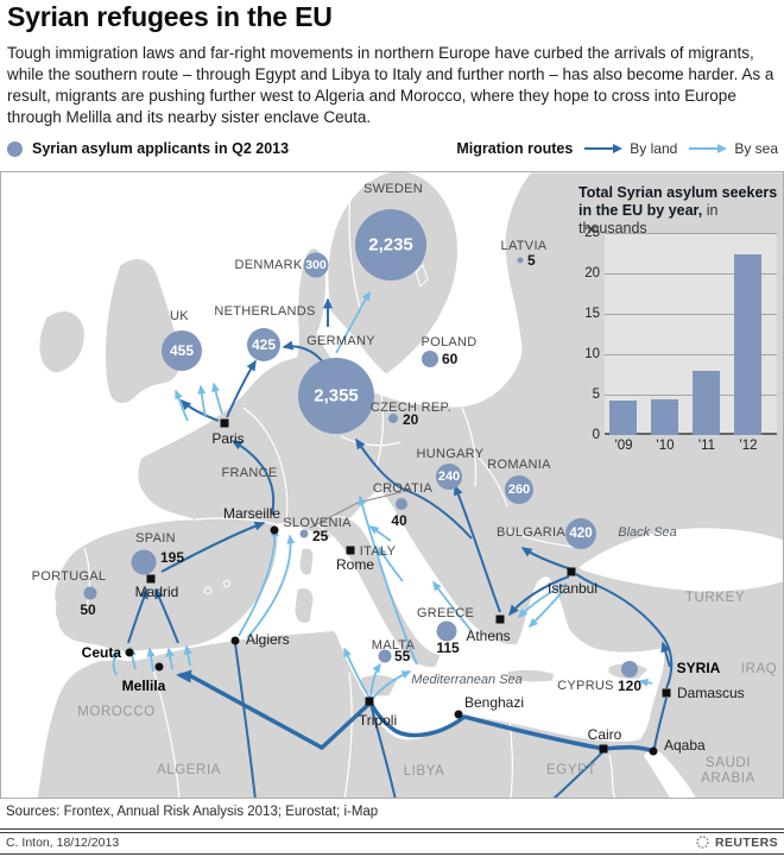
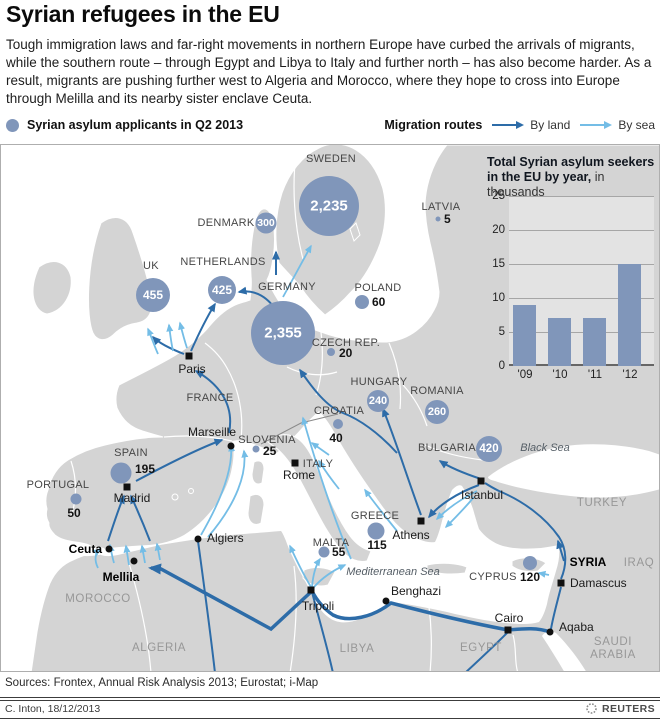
'09: 4 -> 9
'10: 4 -> 7
'11: 8 -> 7
'12: 22 -> 15
